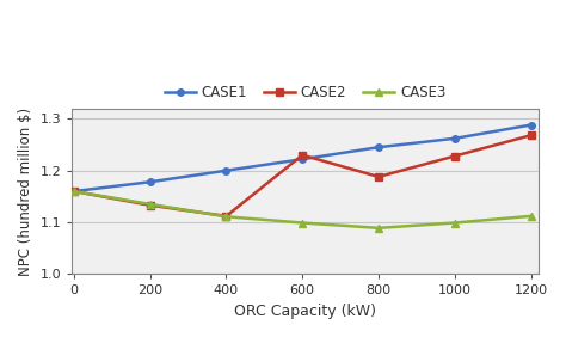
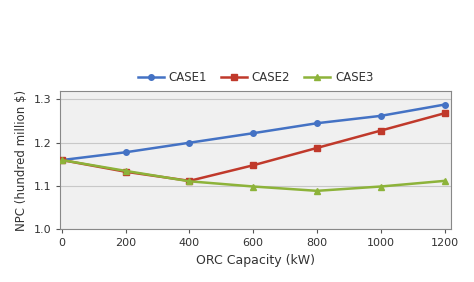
CASE2/600: 1.230 -> 1.148
